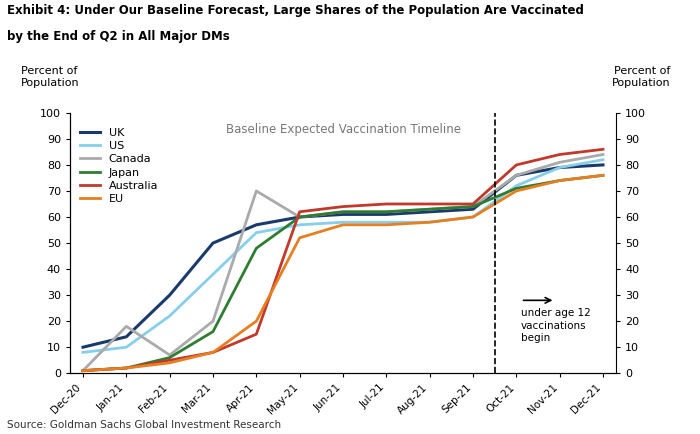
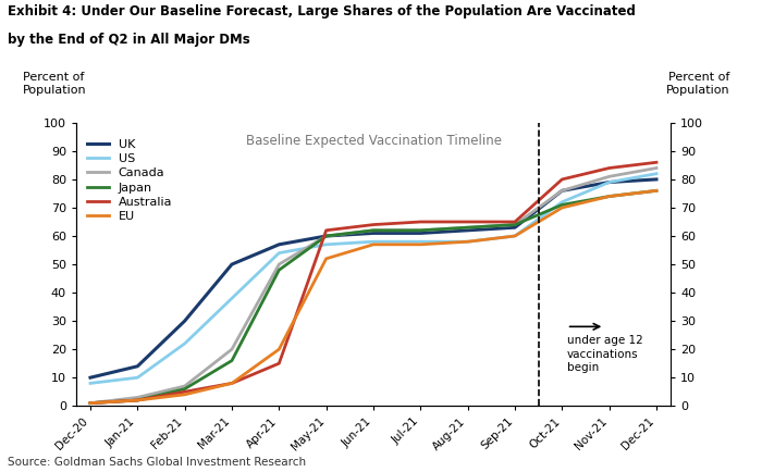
Canada/Jan-21: 18 -> 3
Canada/Apr-21: 70 -> 50
